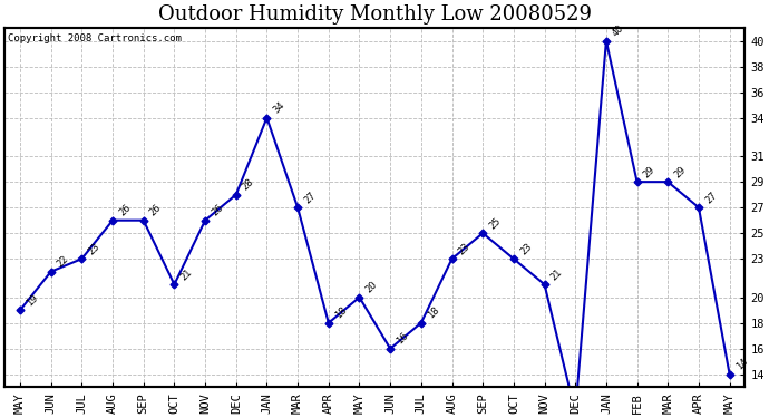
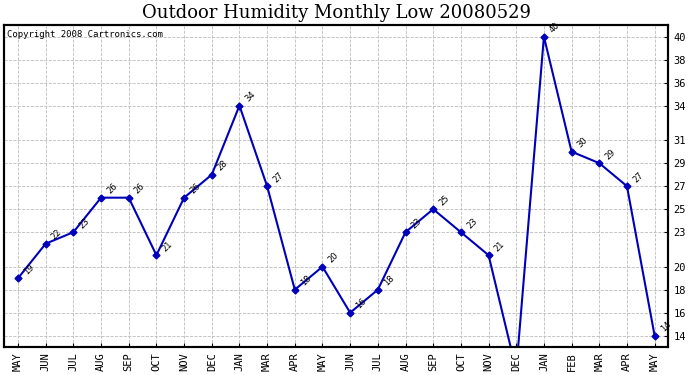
FEB: 29 -> 30
